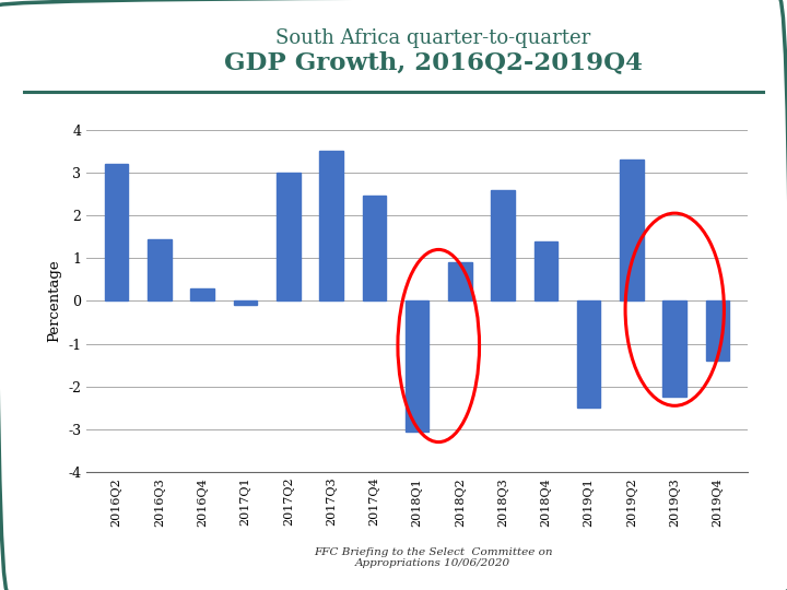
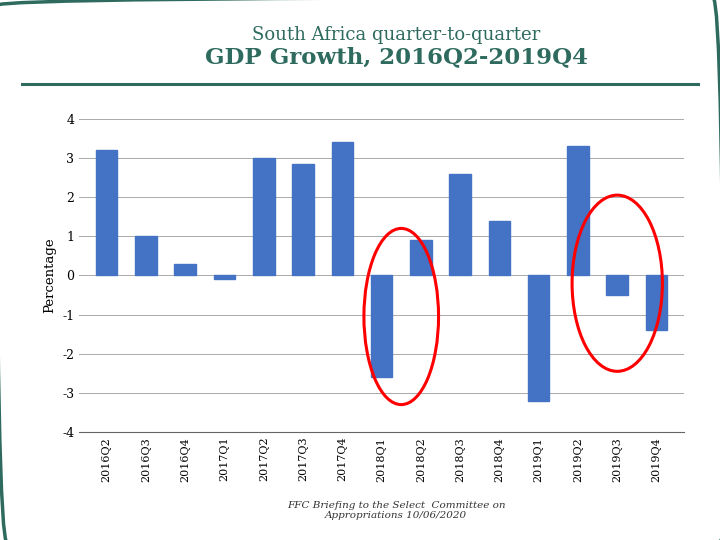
2016Q3: 1.45 -> 1.00
2017Q3: 3.50 -> 2.85
2017Q4: 2.45 -> 3.40
2018Q1: -3.05 -> -2.60
2019Q1: -2.50 -> -3.20
2019Q3: -2.25 -> -0.50
